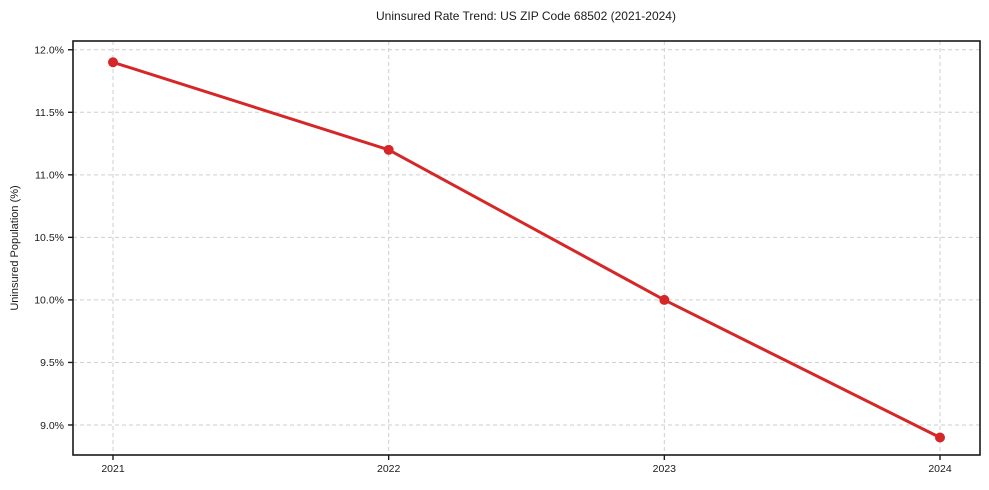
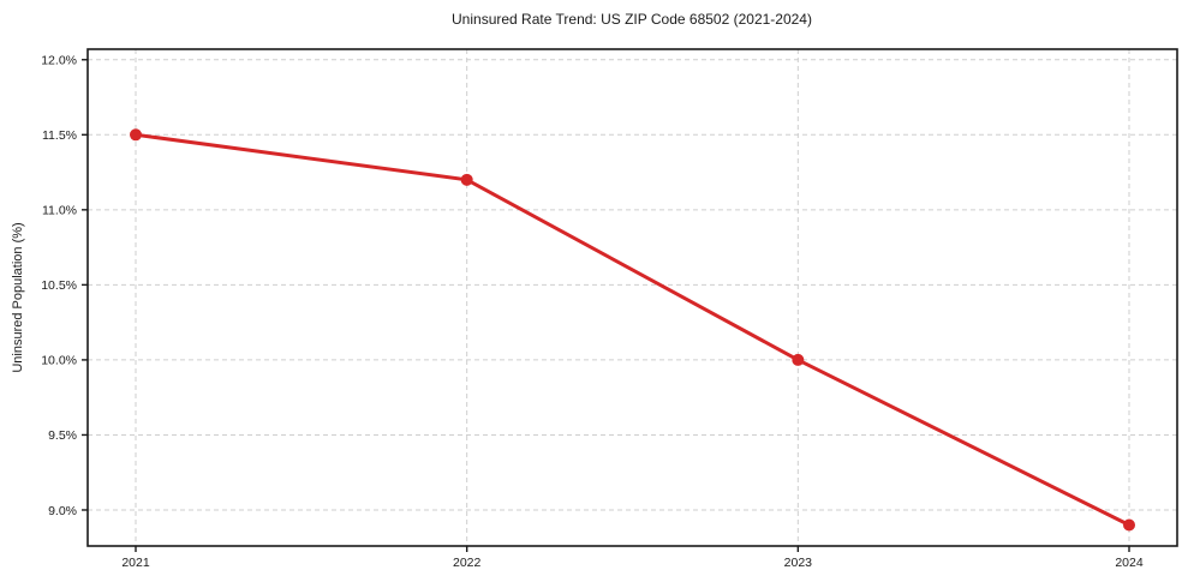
2021: 11.9% -> 11.5%
